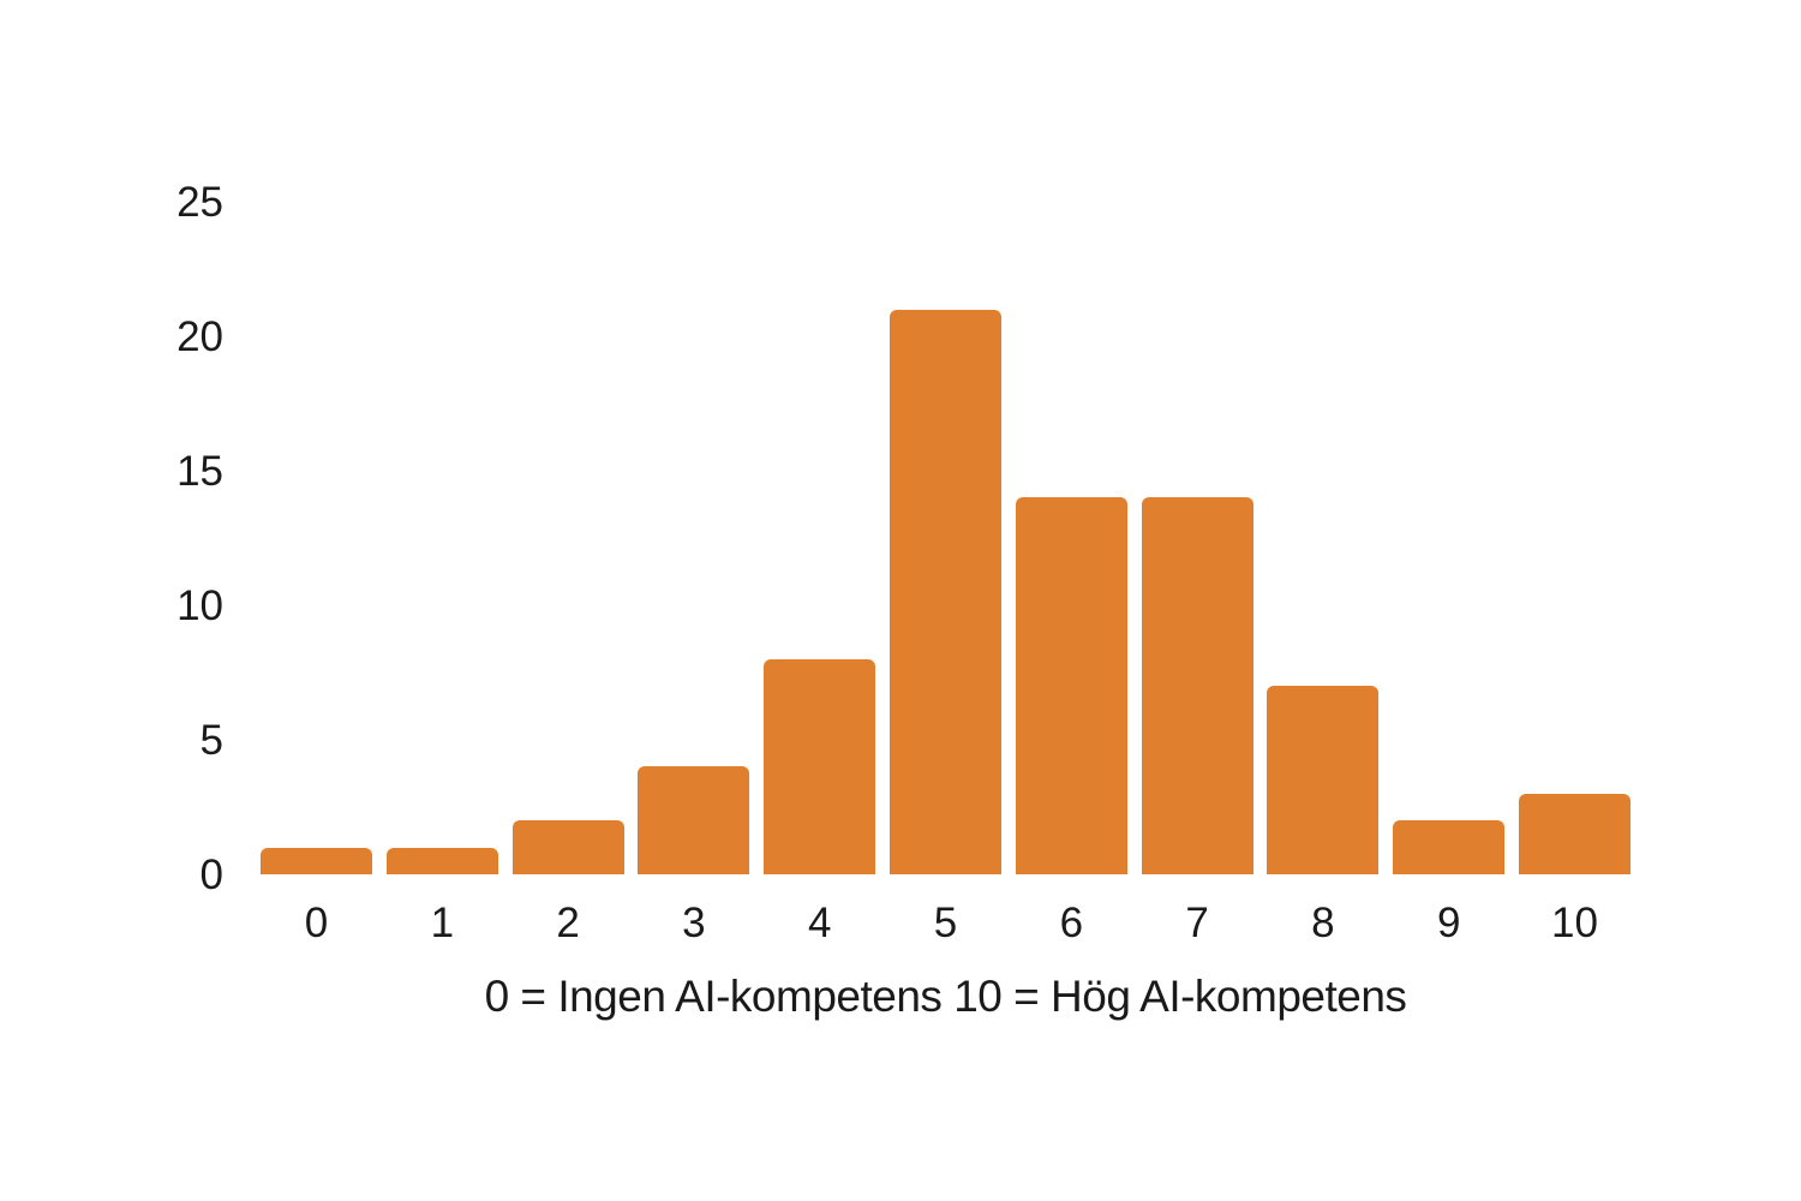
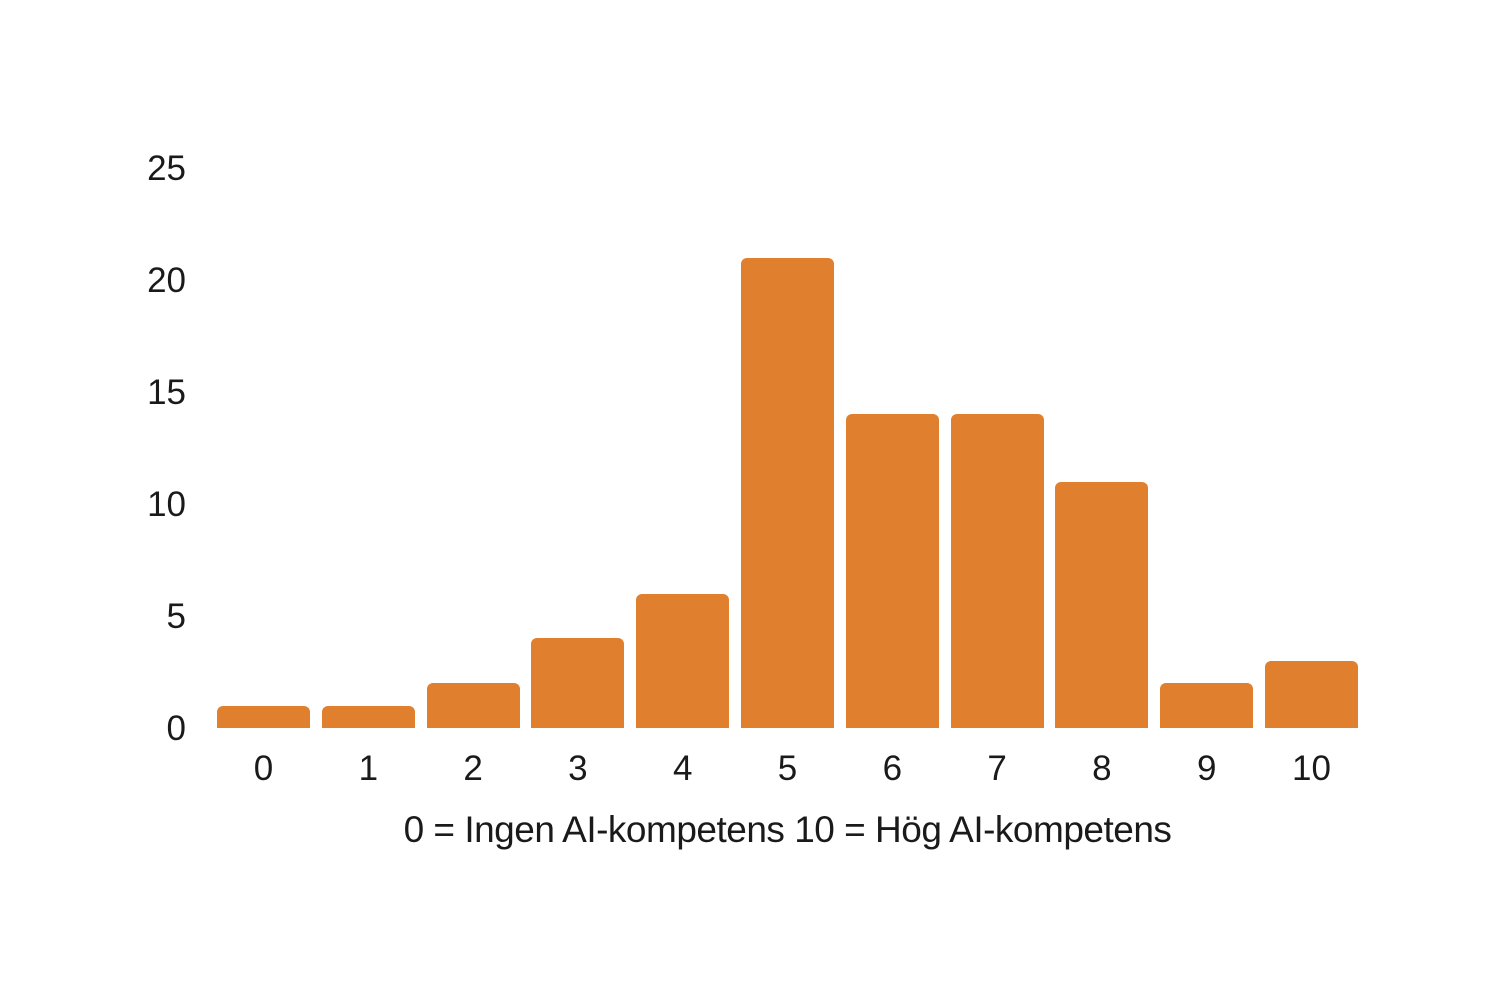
4: 8 -> 6
8: 7 -> 11
